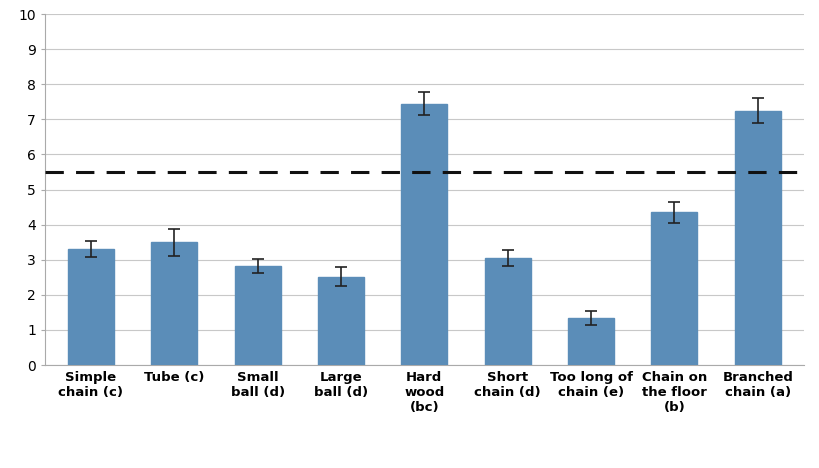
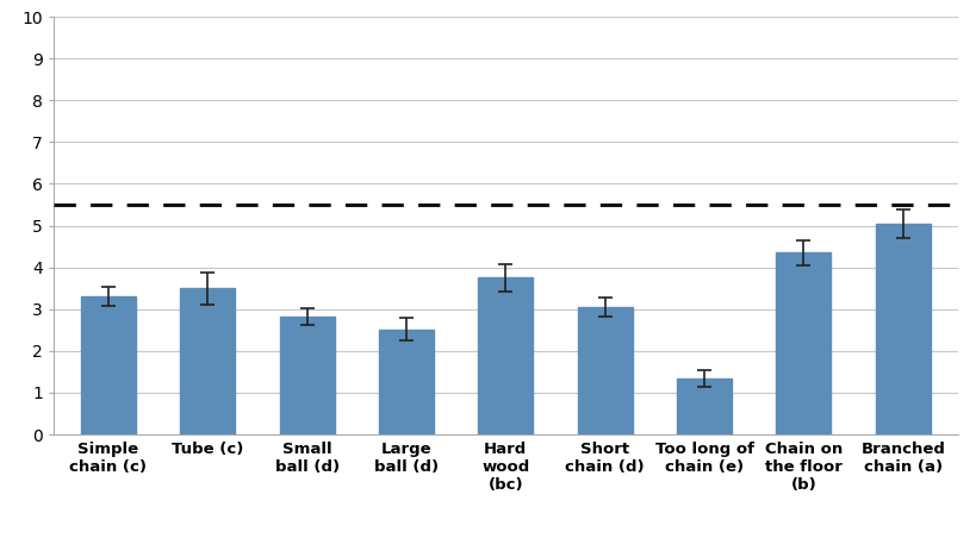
Hard wood (bc): 7.45 -> 3.75
Branched chain (a): 7.25 -> 5.05
